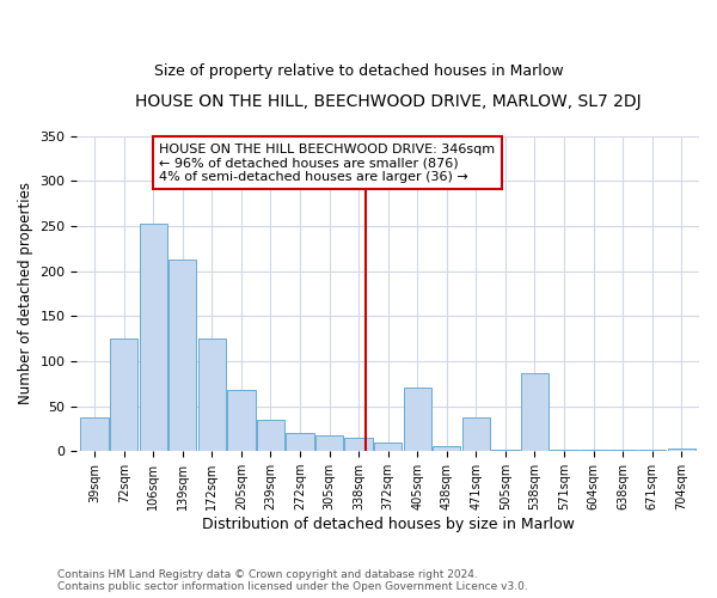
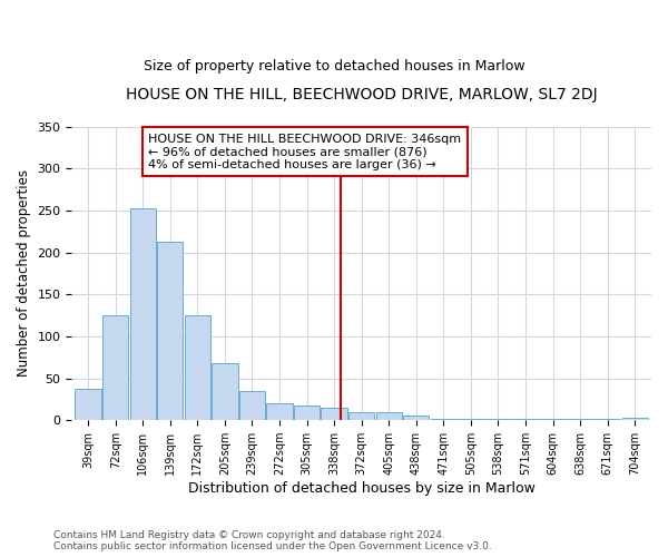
405sqm: 70 -> 10
471sqm: 38 -> 2
538sqm: 86 -> 1
